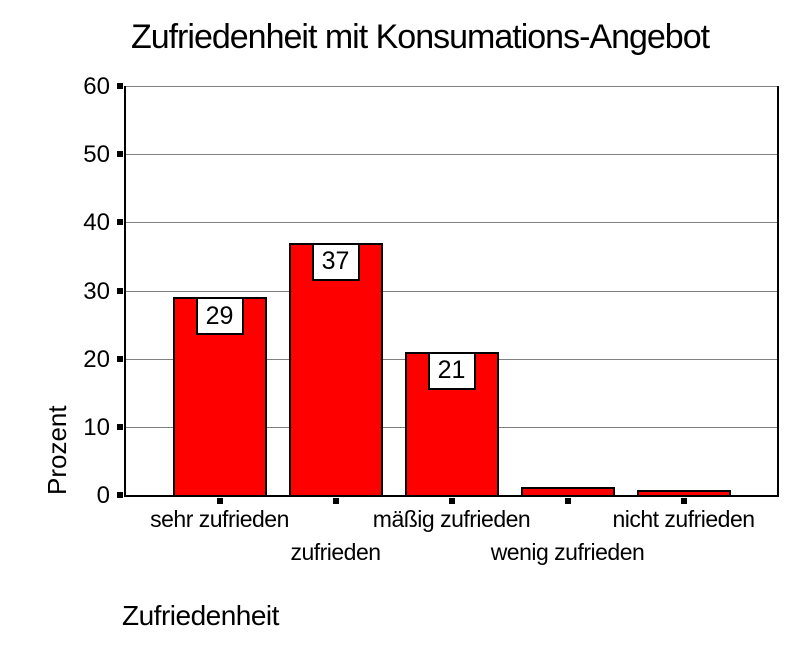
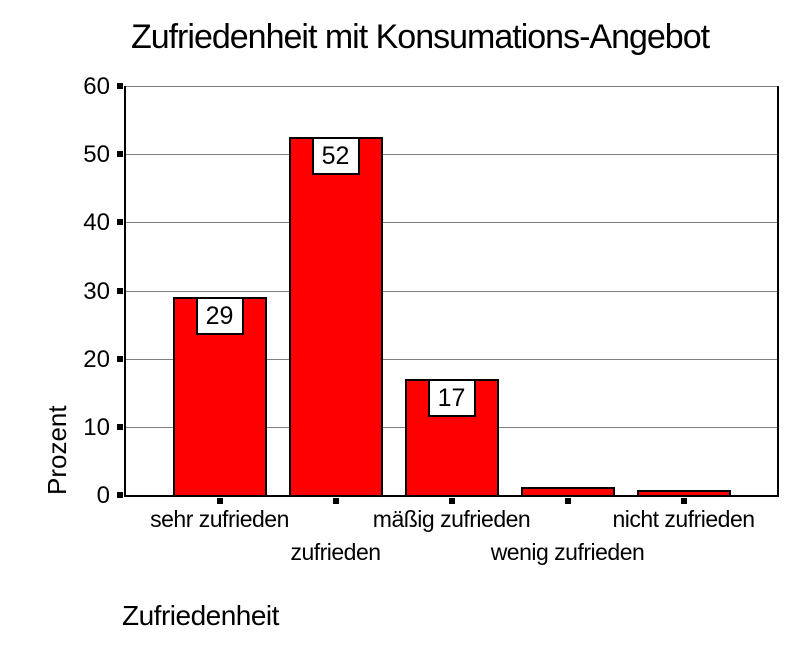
zufrieden: 37 -> 52
mäßig zufrieden: 21 -> 17
